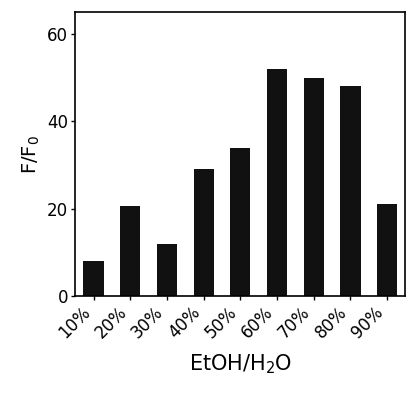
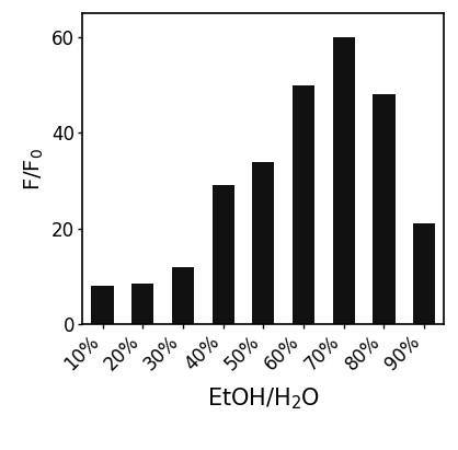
20%: 20.5 -> 8.5
60%: 52.0 -> 50.0
70%: 50.0 -> 60.0
